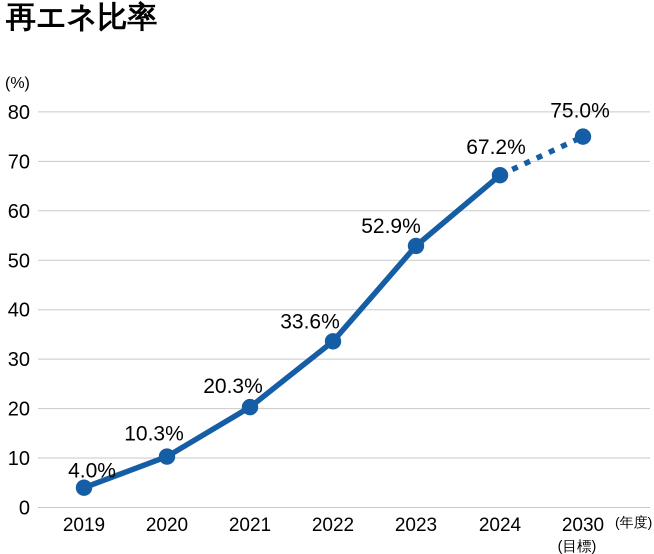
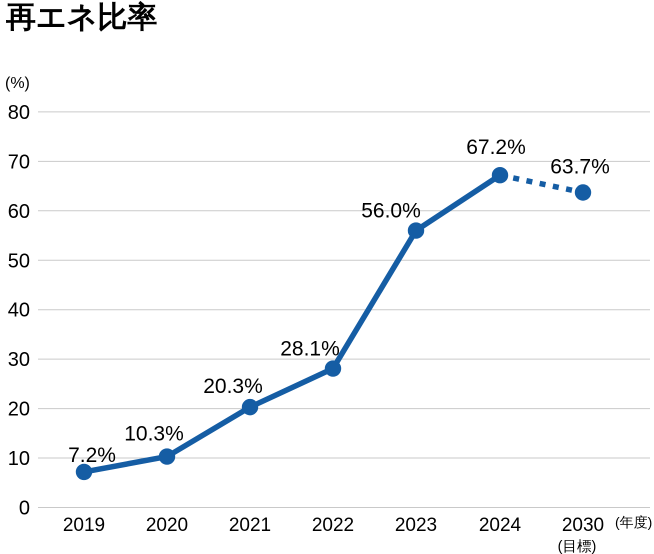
2019: 4.0% -> 7.2%
2022: 33.6% -> 28.1%
2023: 52.9% -> 56.0%
2030: 75.0% -> 63.7%
